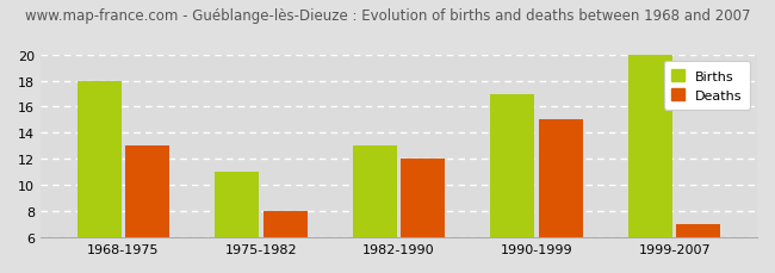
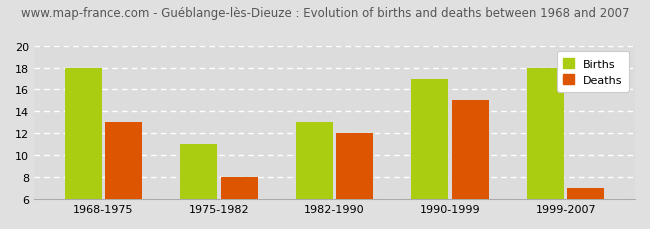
Births/1999-2007: 20 -> 18
